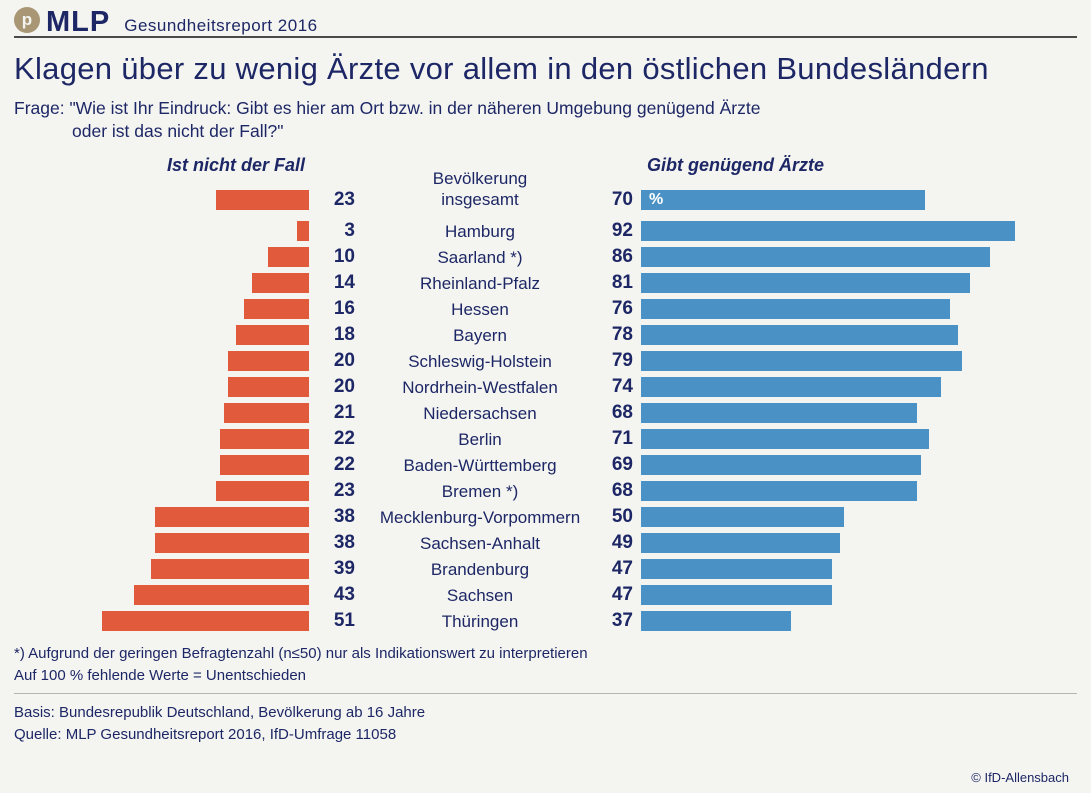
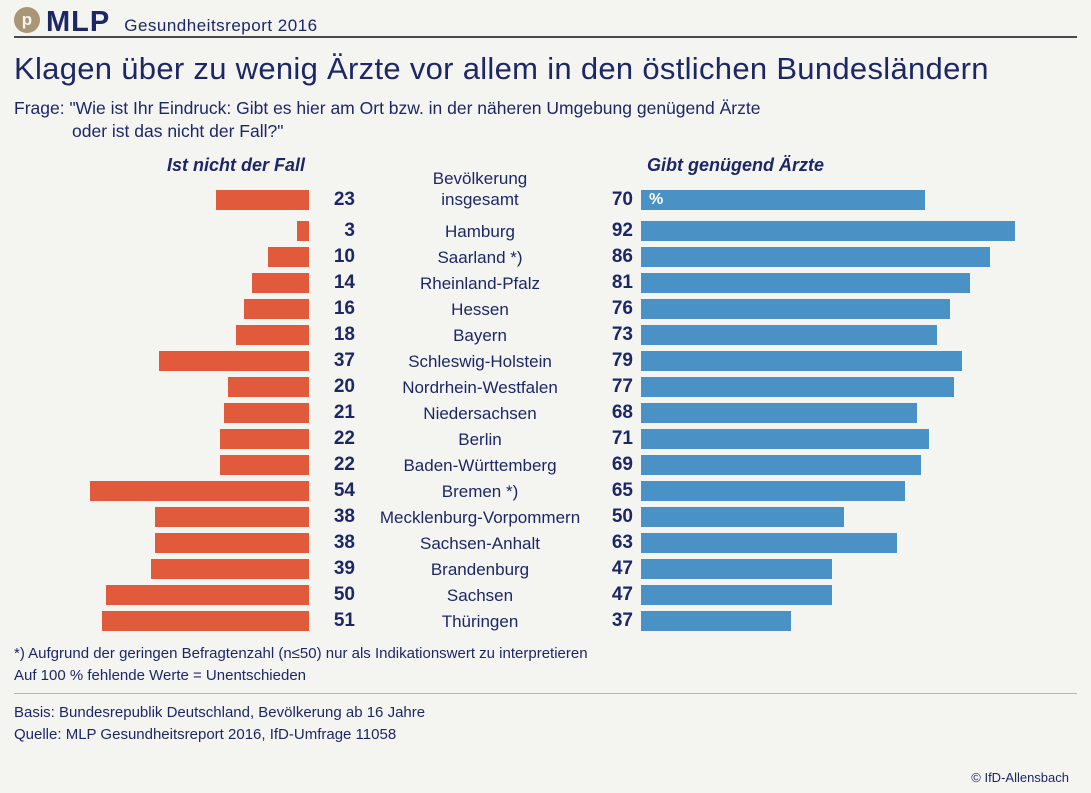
Gibt genügend Ärzte/Bayern: 78 -> 73
Ist nicht der Fall/Schleswig-Holstein: 20 -> 37
Gibt genügend Ärzte/Nordrhein-Westfalen: 74 -> 77
Ist nicht der Fall/Bremen *): 23 -> 54
Gibt genügend Ärzte/Bremen *): 68 -> 65
Gibt genügend Ärzte/Sachsen-Anhalt: 49 -> 63
Ist nicht der Fall/Sachsen: 43 -> 50
